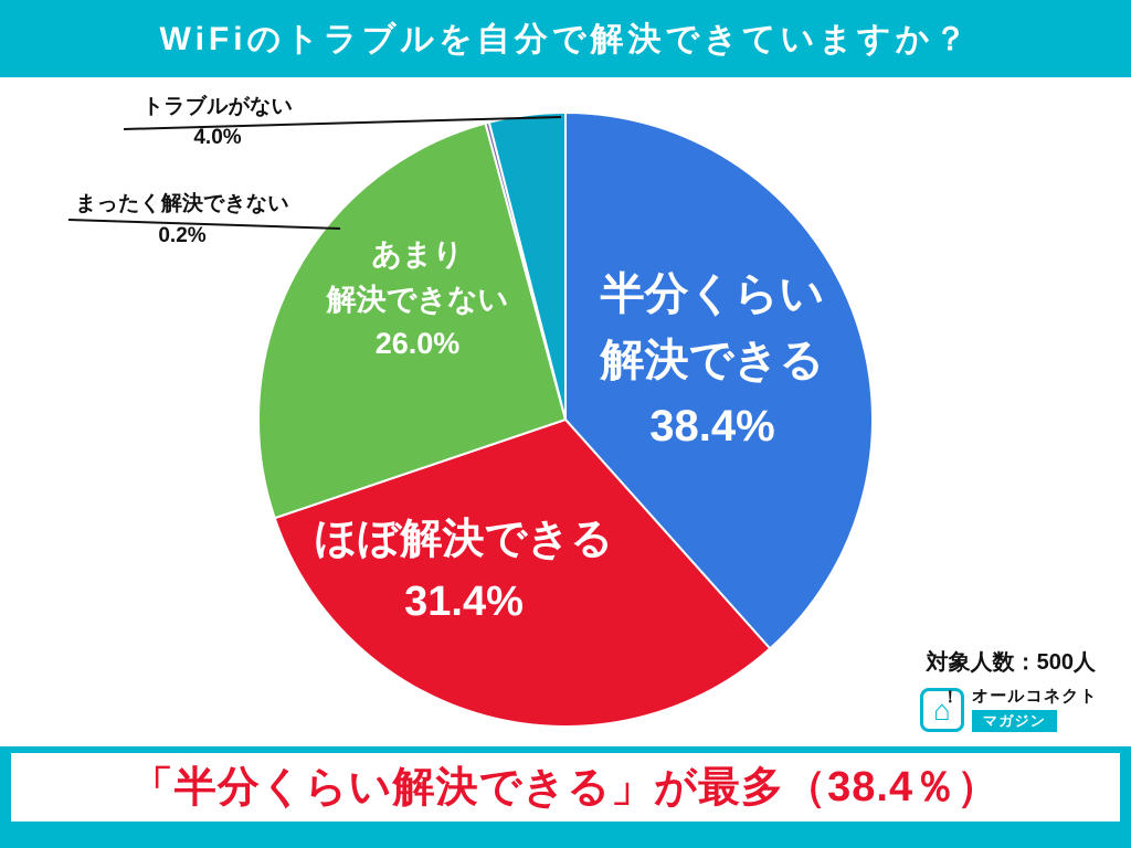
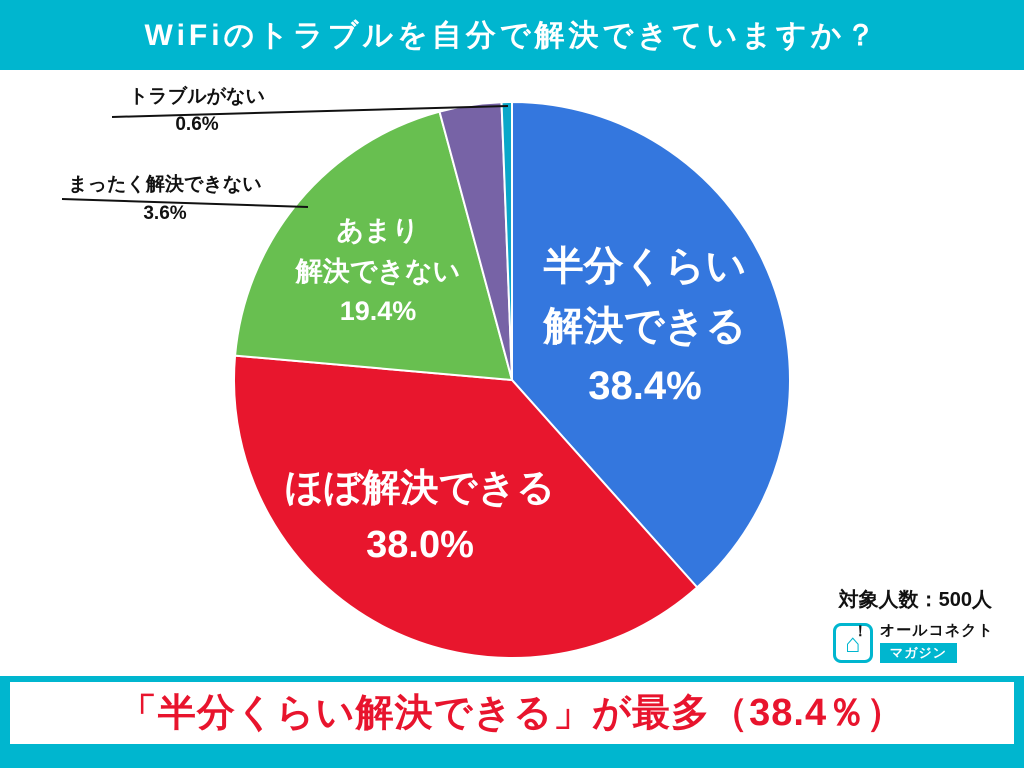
ほぼ解決できる: 31.4% -> 38.0%
あまり解決できない: 26.0% -> 19.4%
まったく解決できない: 0.2% -> 3.6%
トラブルがない: 4.0% -> 0.6%
